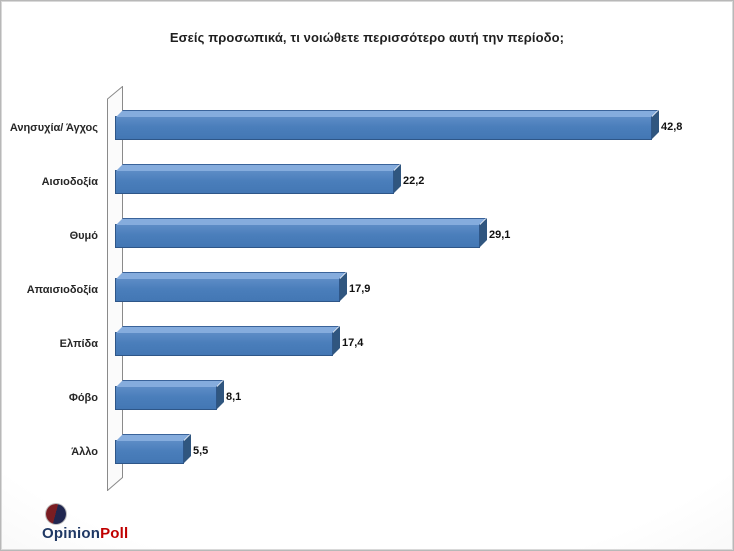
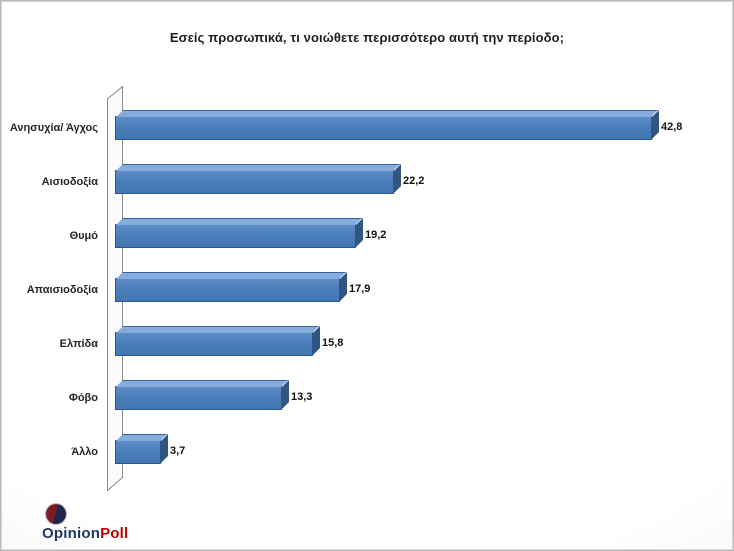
Θυμό: 29,1 -> 19,2
Ελπίδα: 17,4 -> 15,8
Φόβο: 8,1 -> 13,3
Άλλο: 5,5 -> 3,7
